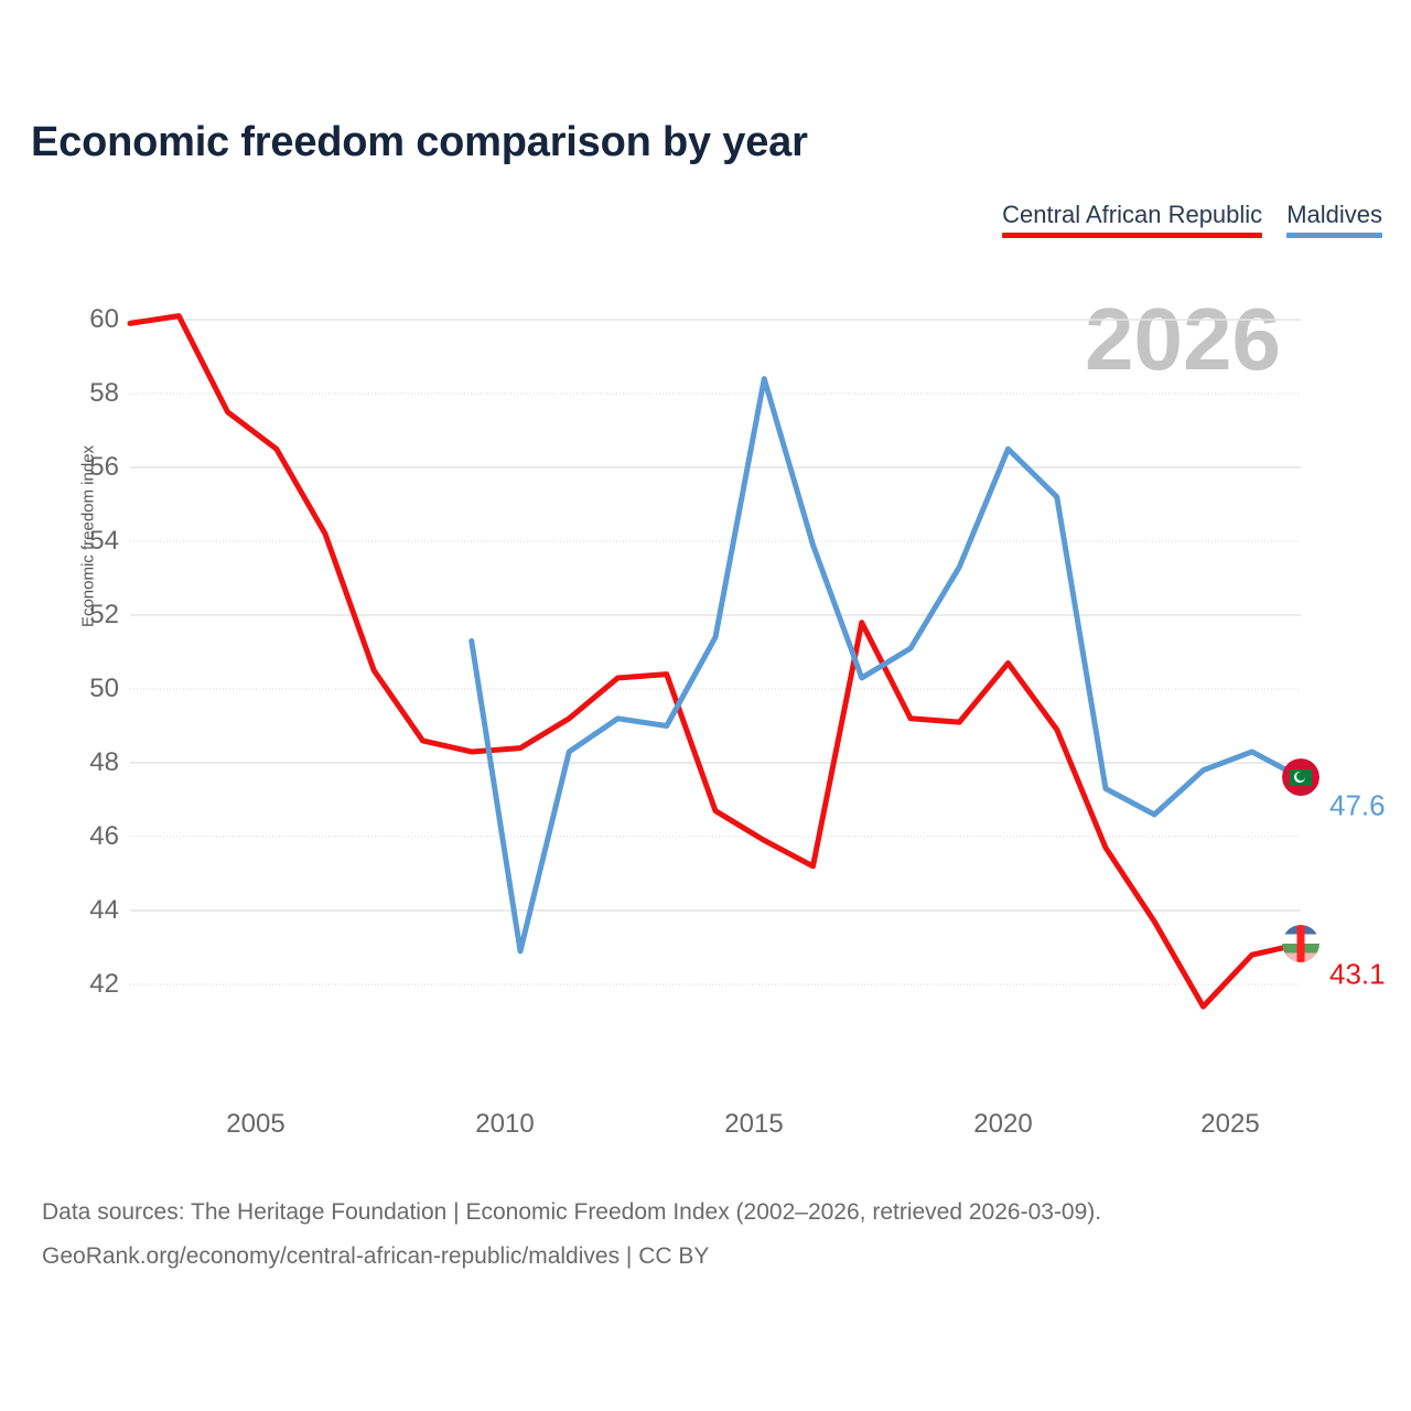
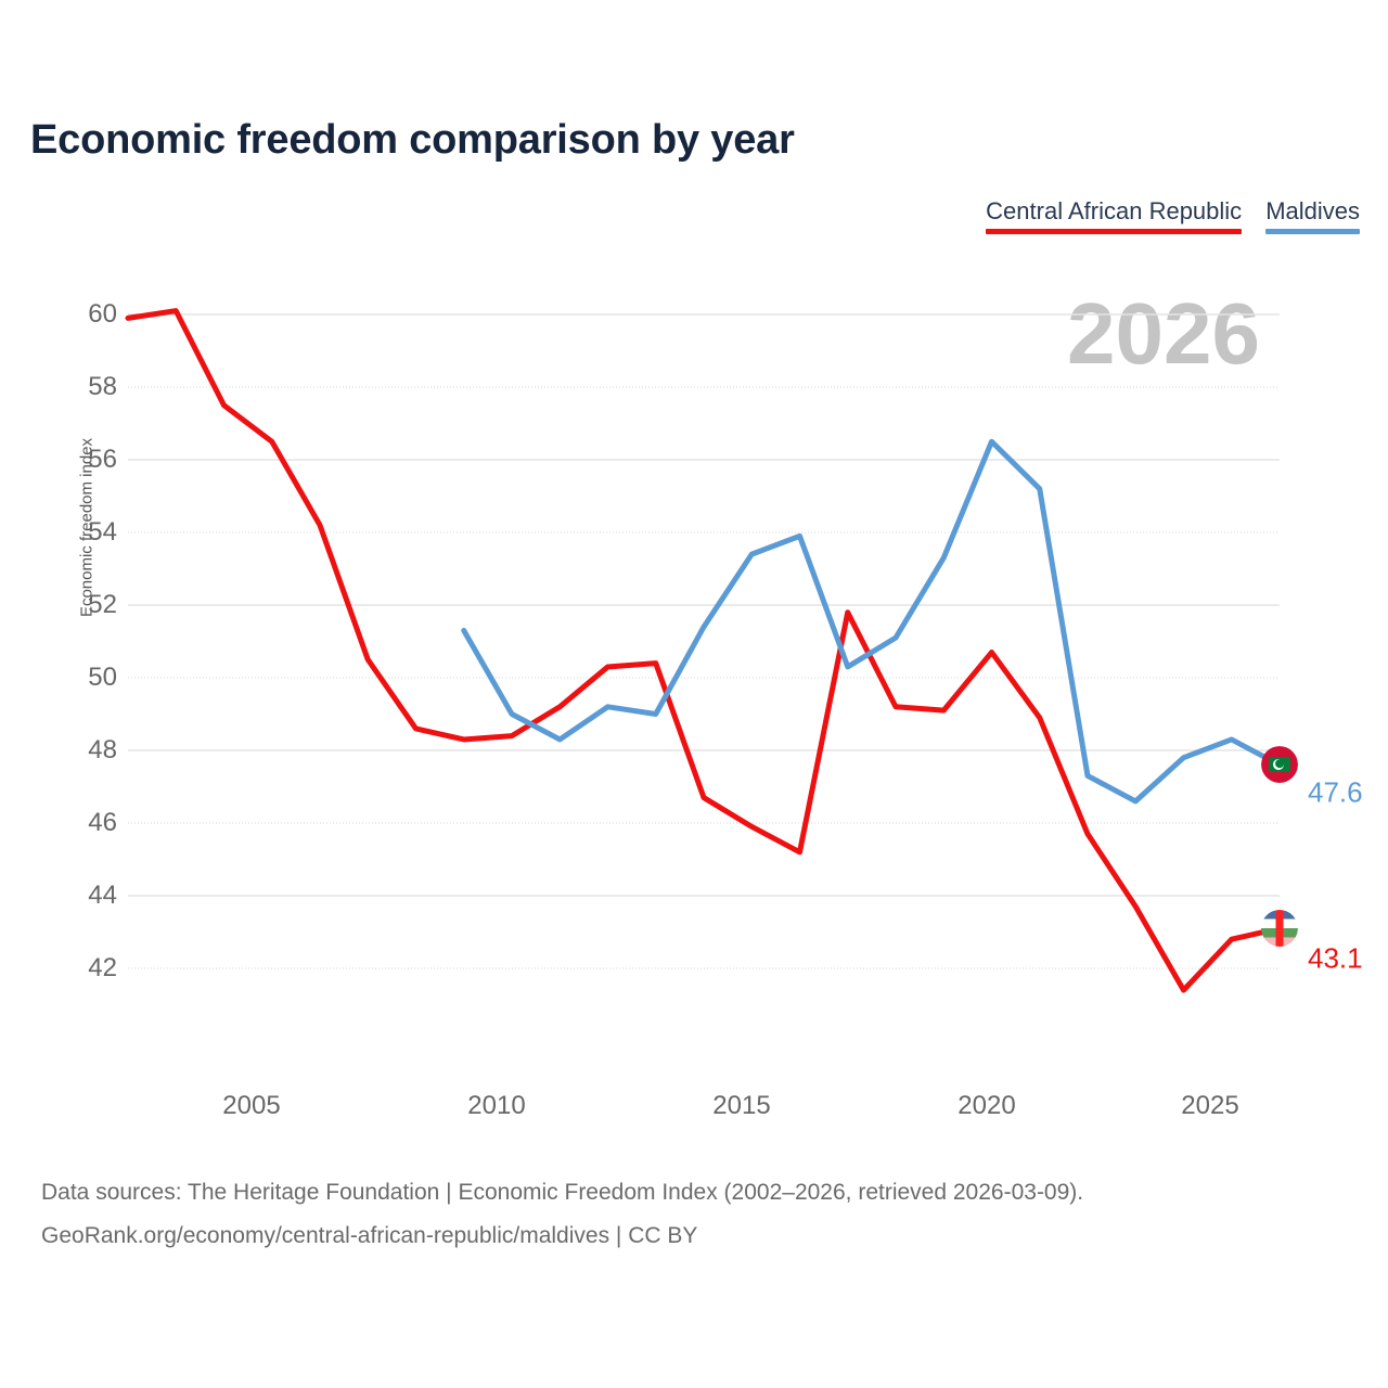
Maldives/2010: 42.9 -> 49.0
Maldives/2015: 58.4 -> 53.4
